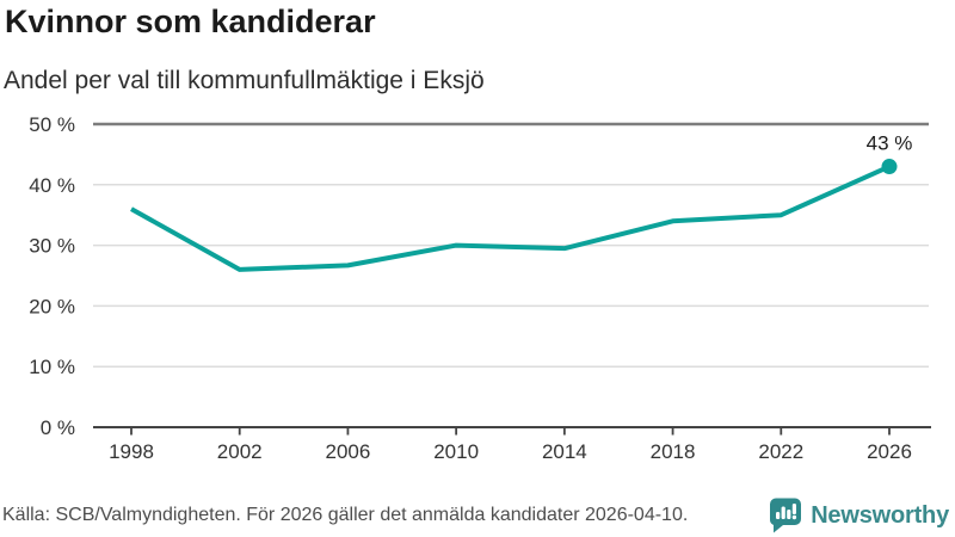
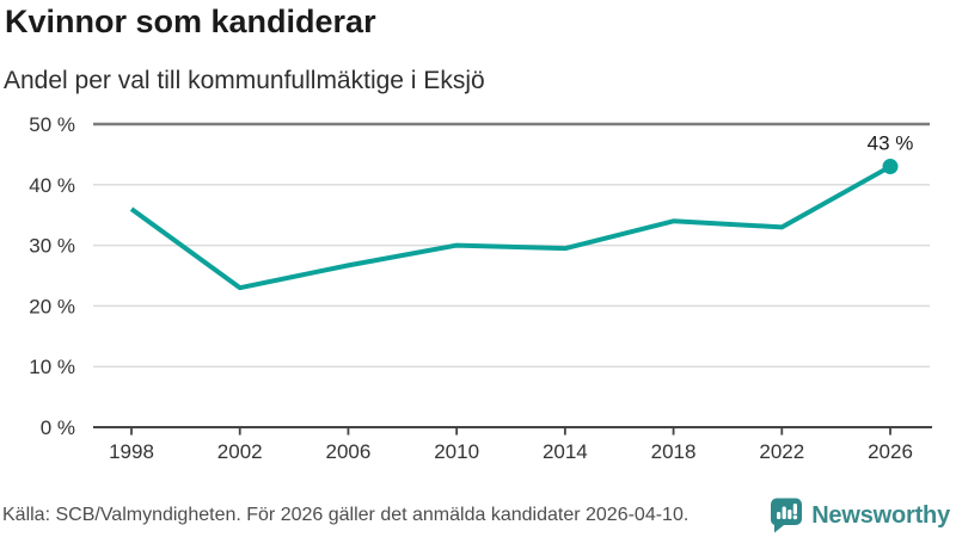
2002: 26% -> 23%
2022: 35% -> 33%
